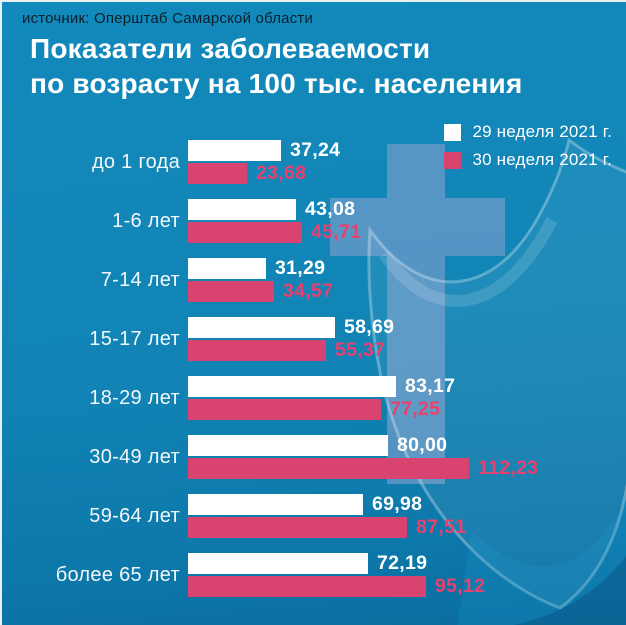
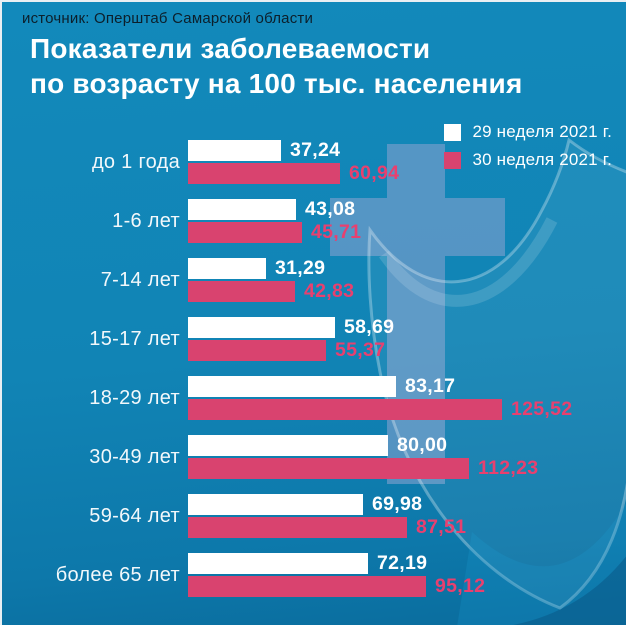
30 неделя 2021 г./до 1 года: 23,68 -> 60,94
30 неделя 2021 г./7-14 лет: 34,57 -> 42,83
30 неделя 2021 г./18-29 лет: 77,25 -> 125,52
